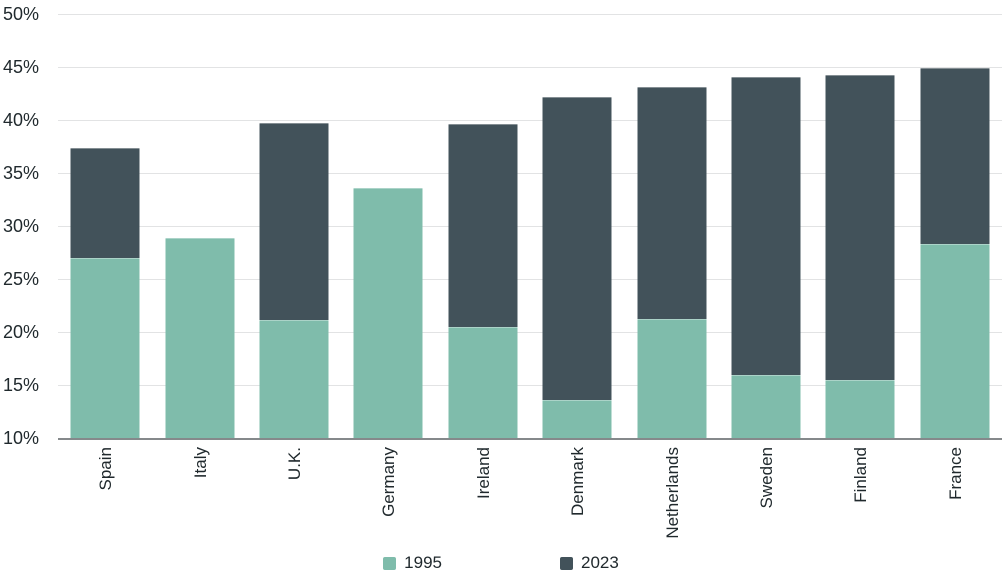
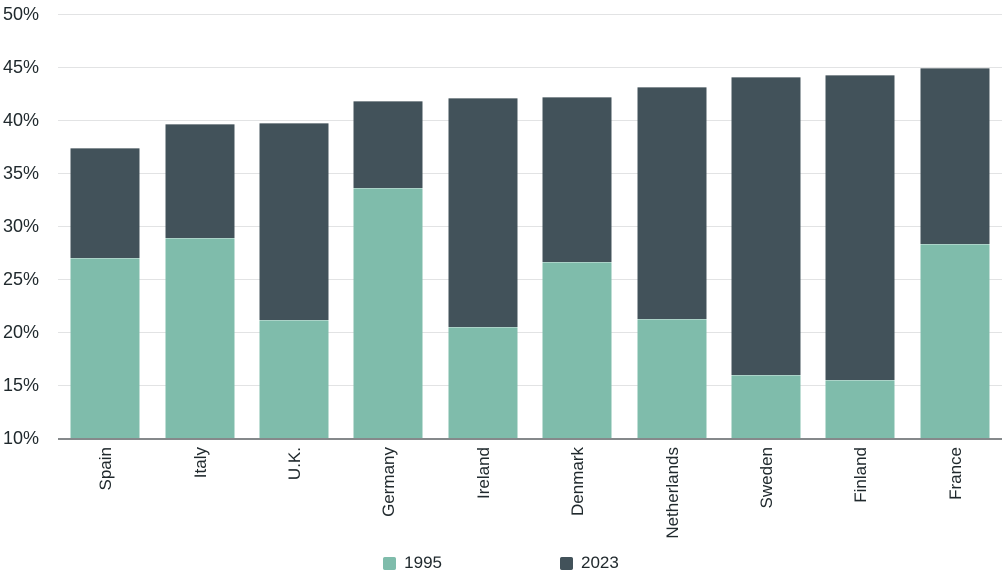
2023/Italy: 26.9% -> 39.6%
2023/Germany: 30.6% -> 41.8%
2023/Ireland: 39.6% -> 42.1%
1995/Denmark: 13.6% -> 26.6%
